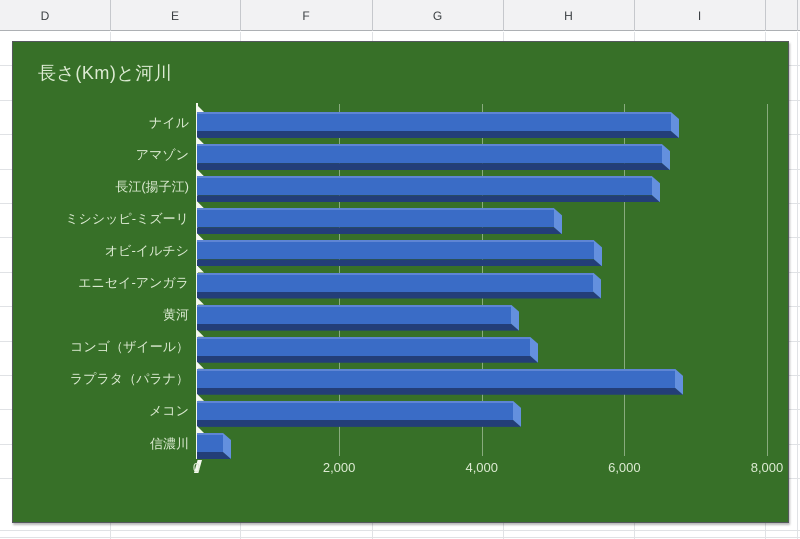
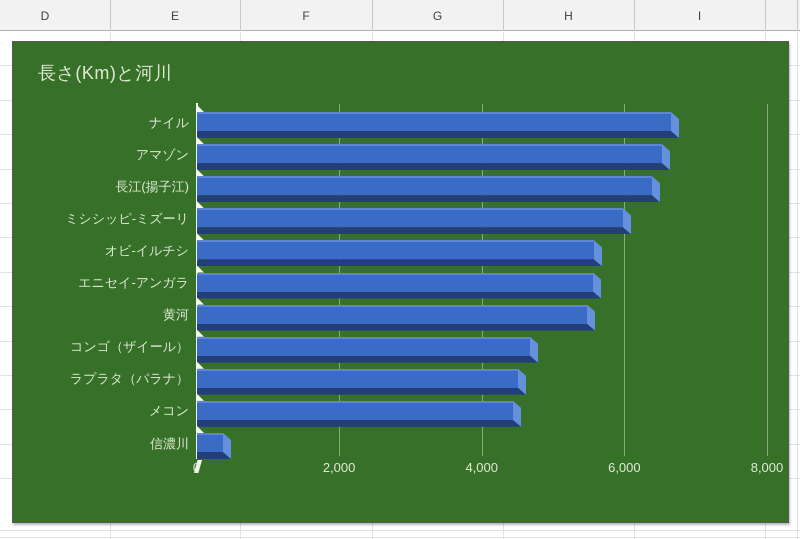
ミシシッピ-ミズーリ: 5000 -> 6000
黄河: 4400 -> 5500
ラプラタ（パラナ）: 6700 -> 4500
